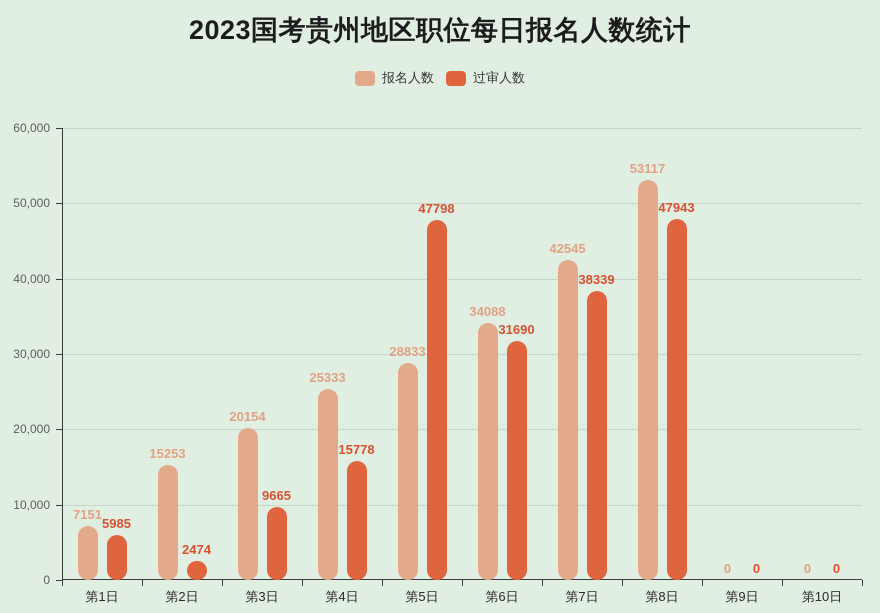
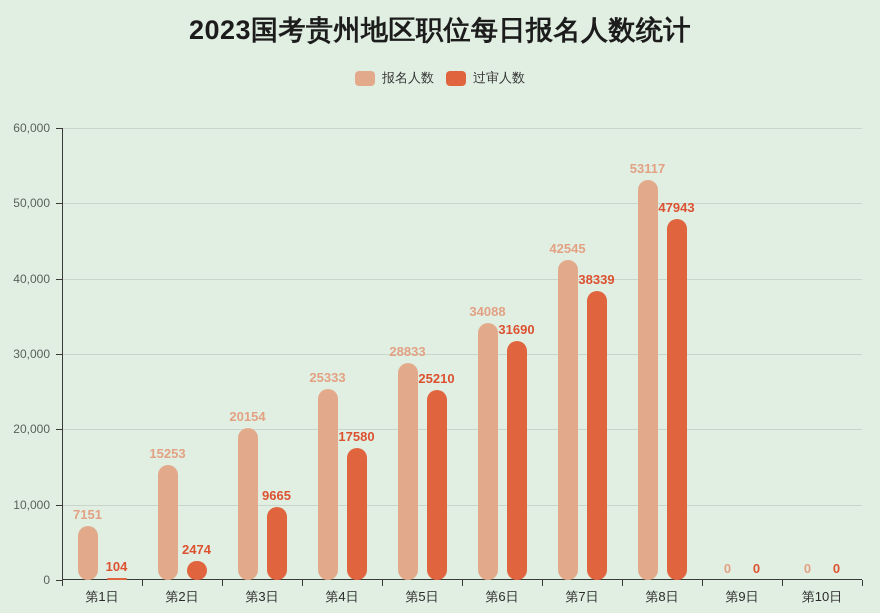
过审人数/第1日: 5985 -> 104
过审人数/第4日: 15778 -> 17580
过审人数/第5日: 47798 -> 25210
